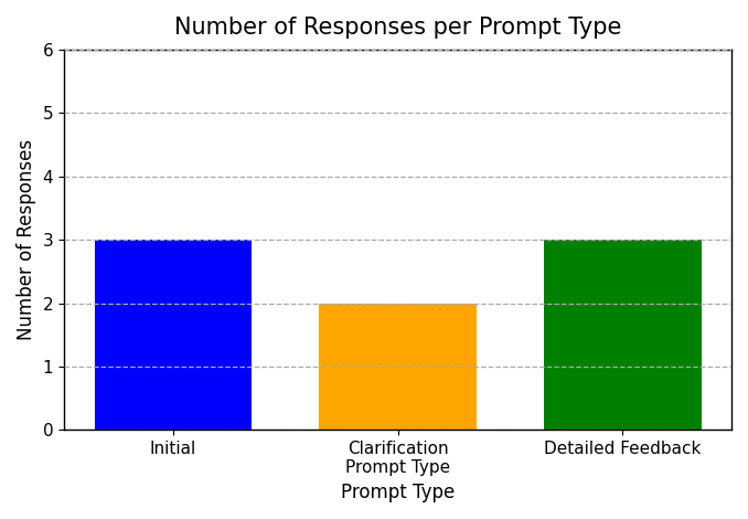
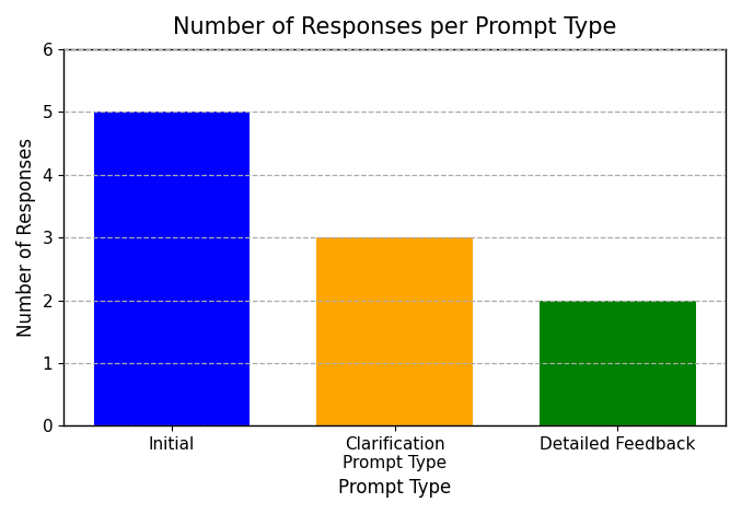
Initial: 3 -> 5
Clarification Prompt Type: 2 -> 3
Detailed Feedback: 3 -> 2
